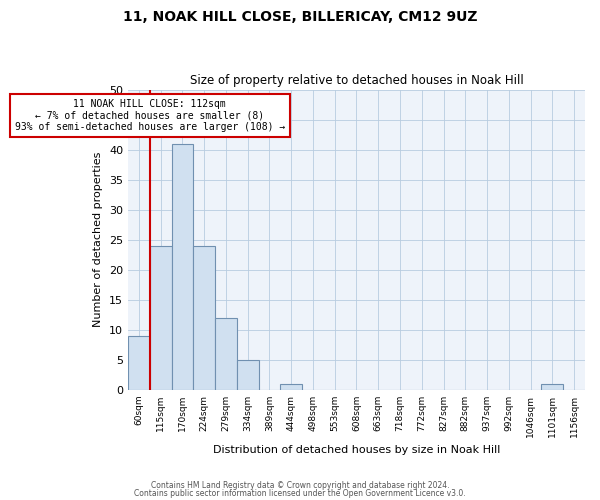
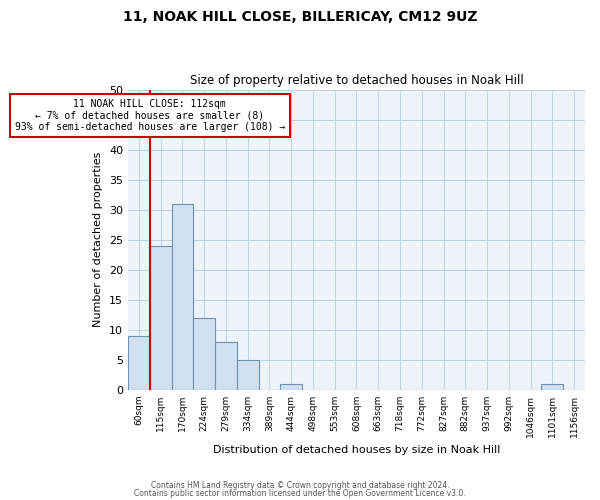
170sqm: 41 -> 31
224sqm: 24 -> 12
279sqm: 12 -> 8
